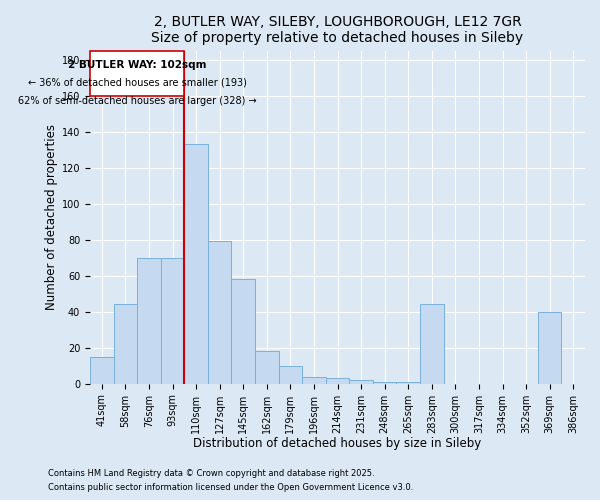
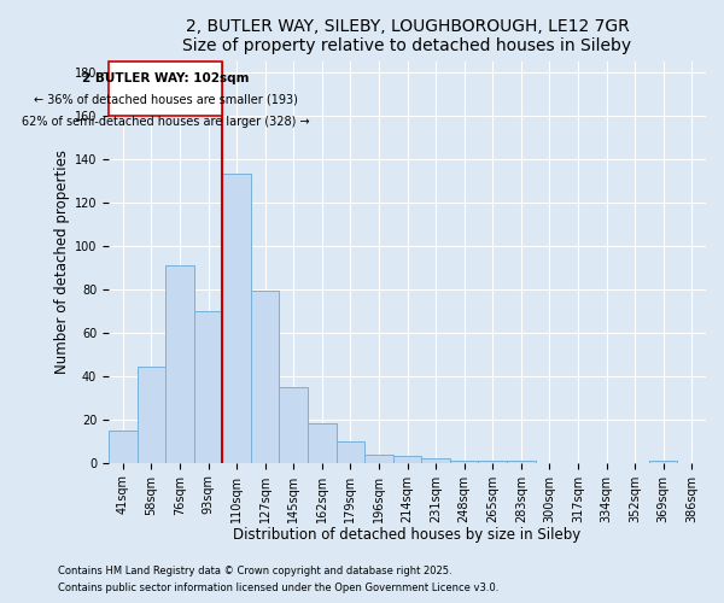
76sqm: 70 -> 91
145sqm: 58 -> 35
283sqm: 44 -> 1
369sqm: 40 -> 1
